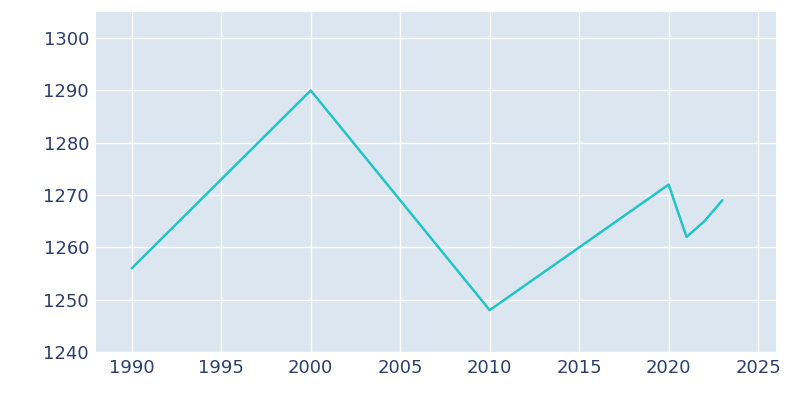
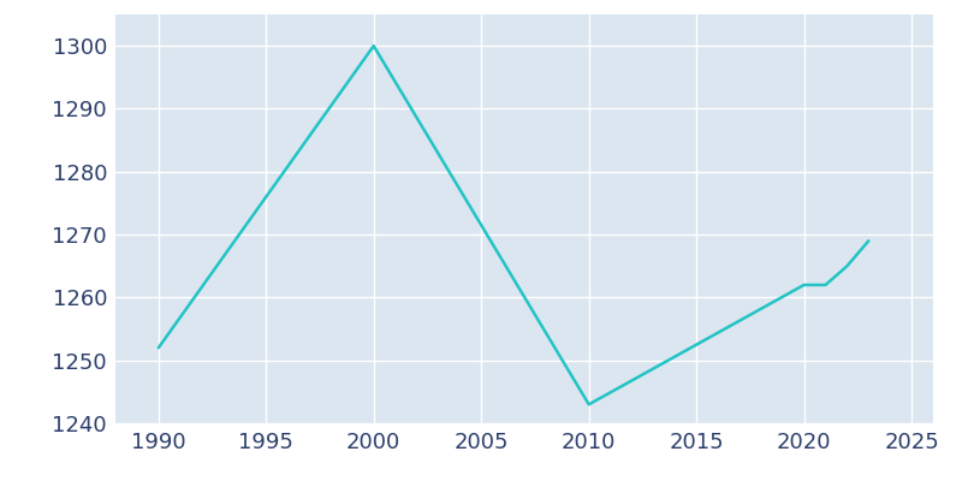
1990: 1256 -> 1252
2000: 1290 -> 1300
2010: 1248 -> 1243
2020: 1272 -> 1262
